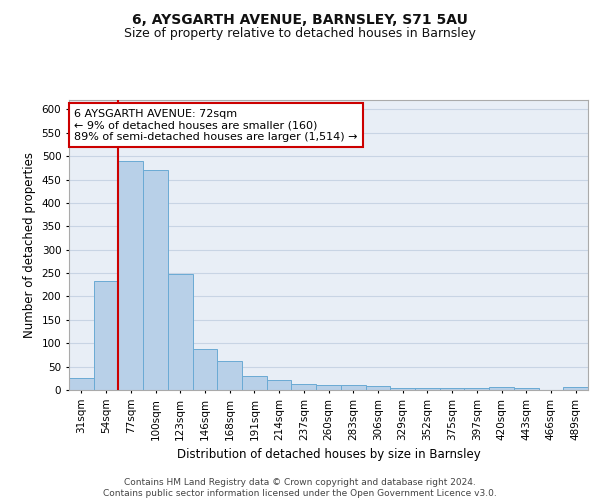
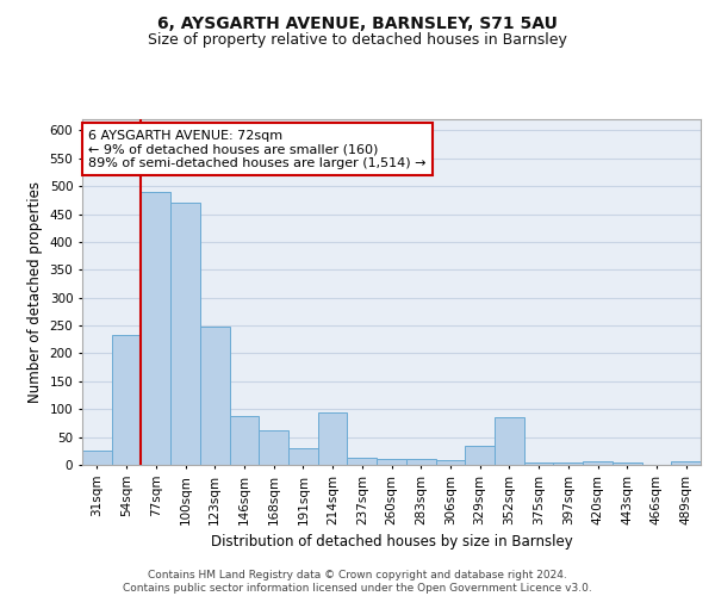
214sqm: 22 -> 95
329sqm: 5 -> 35
352sqm: 4 -> 85
